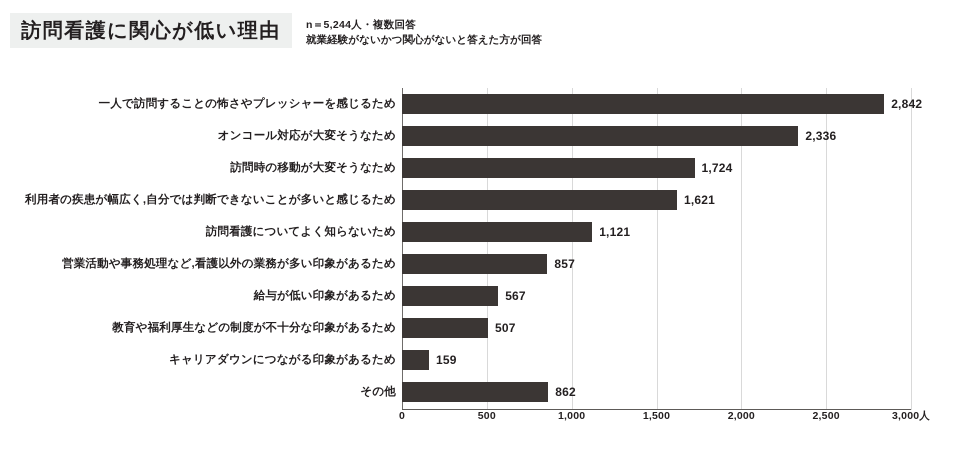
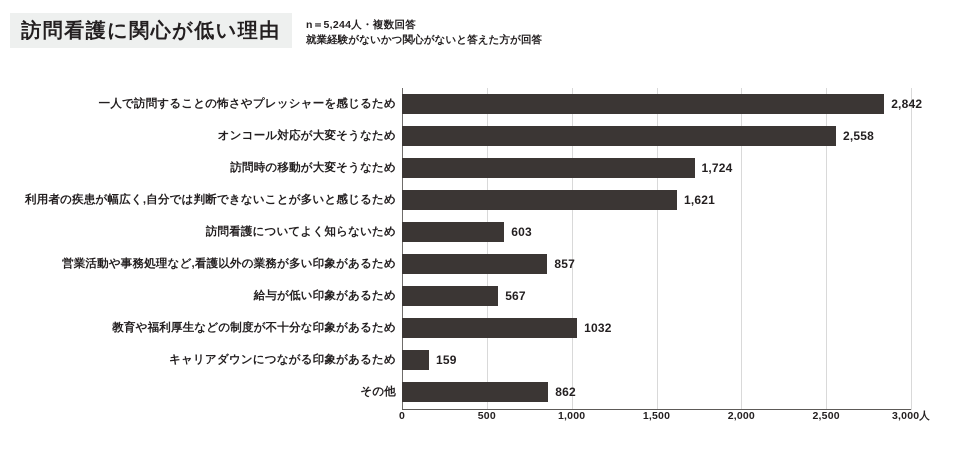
オンコール対応が大変そうなため: 2,336 -> 2,558
訪問看護についてよく知らないため: 1,121 -> 603
教育や福利厚生などの制度が不十分な印象があるため: 507 -> 1032
